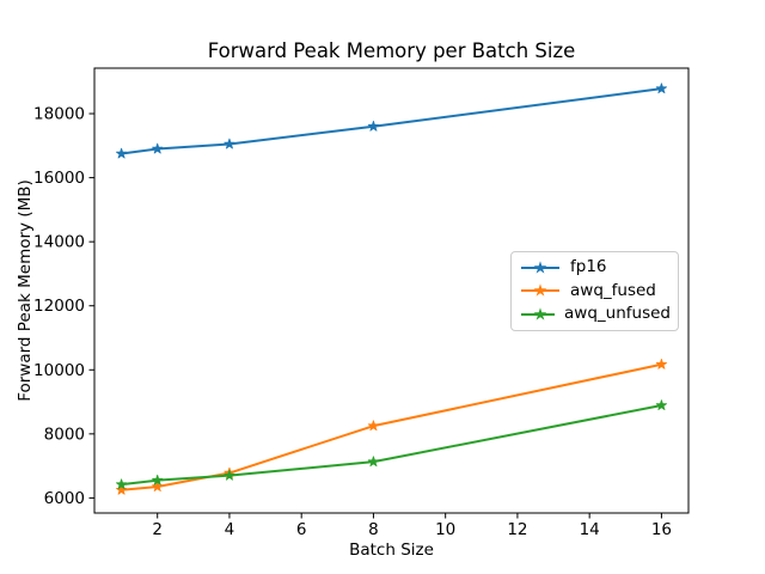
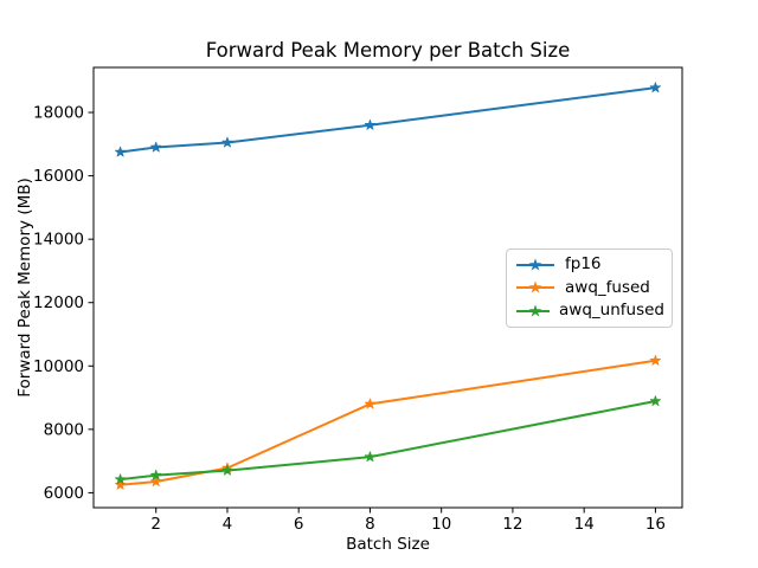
awq_fused/8: 8200 -> 8800
